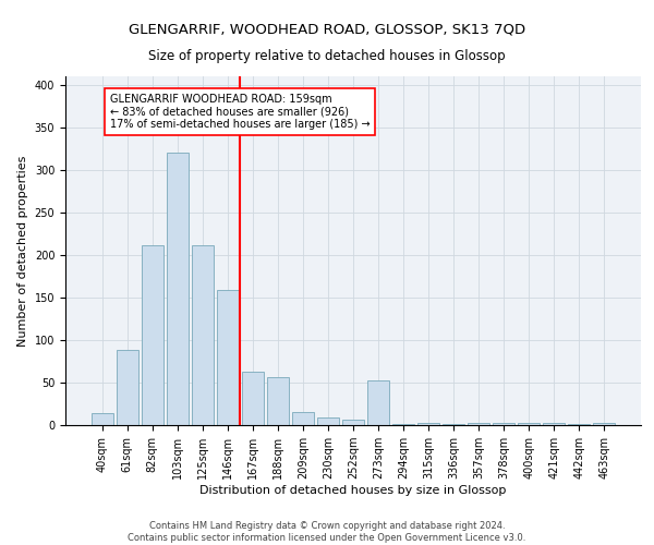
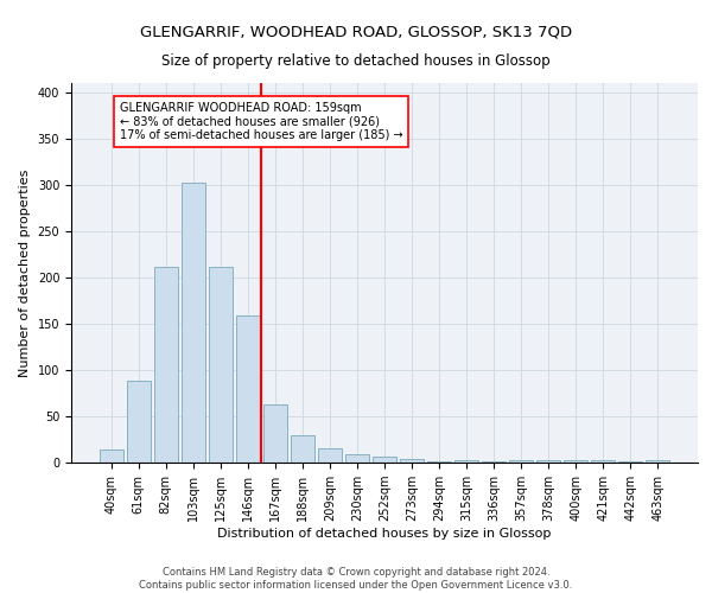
103sqm: 320 -> 303
188sqm: 56 -> 30
273sqm: 52 -> 4
